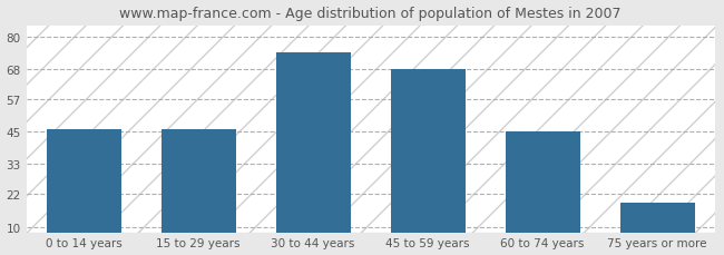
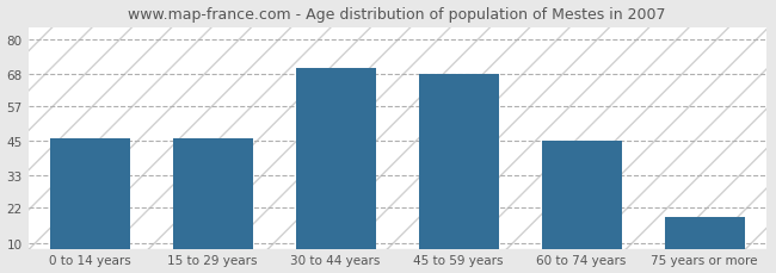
30 to 44 years: 74 -> 70
